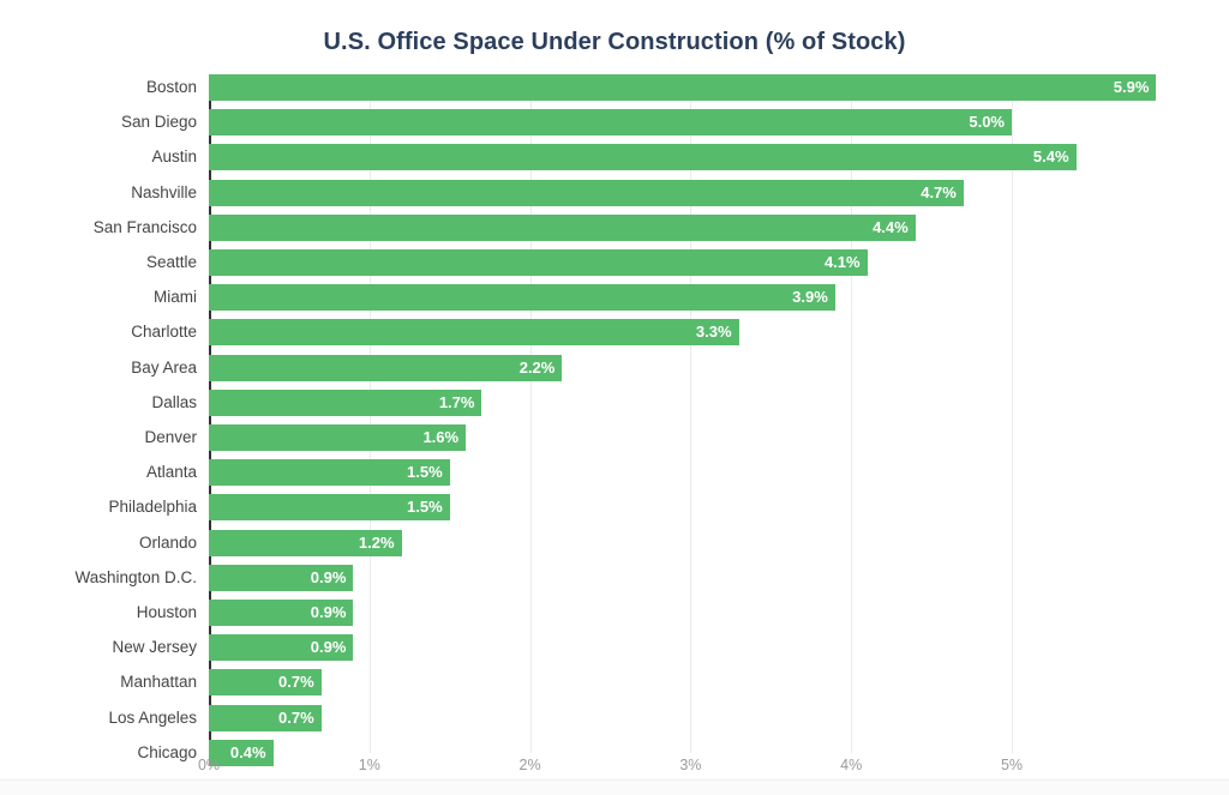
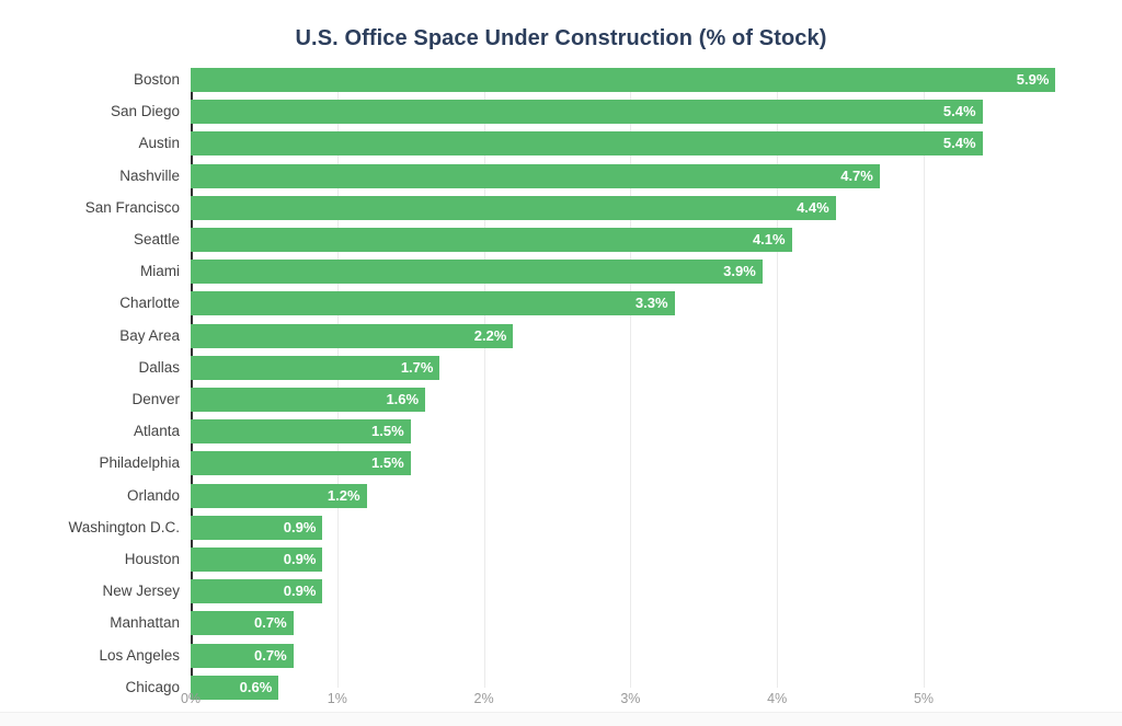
San Diego: 5.0% -> 5.4%
Chicago: 0.4% -> 0.6%
